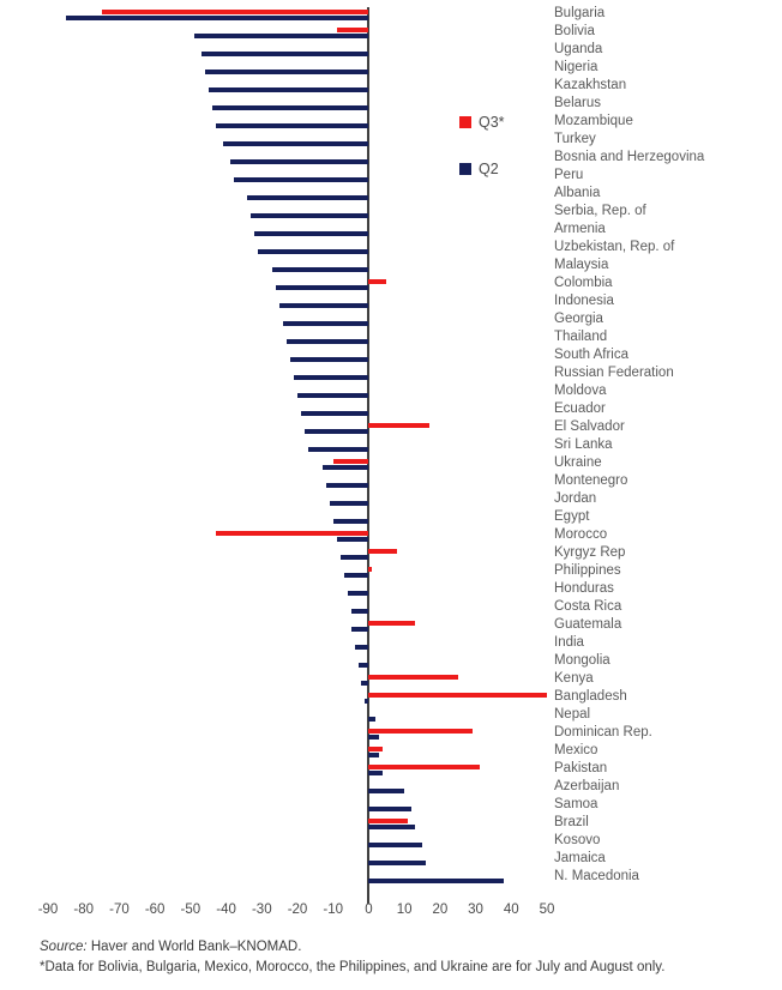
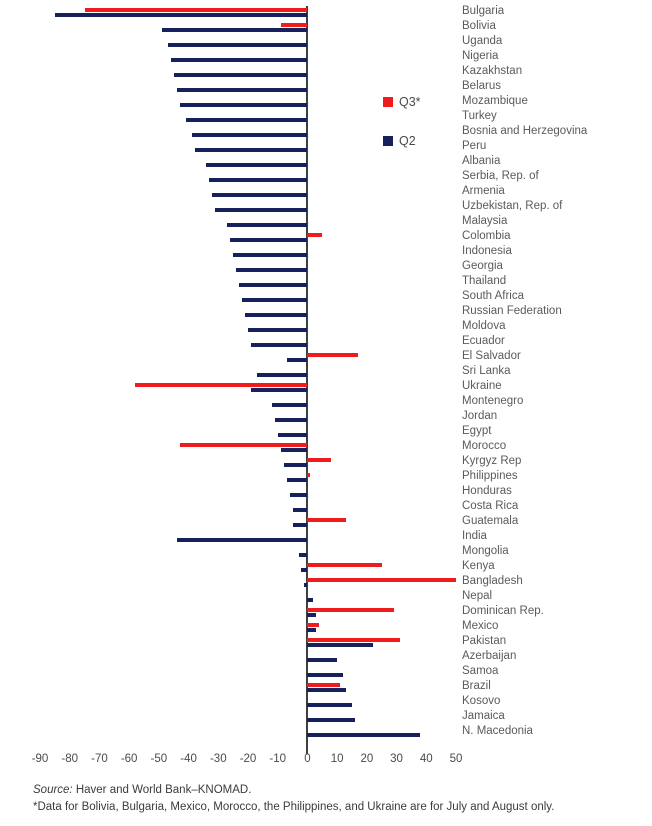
Q2/El Salvador: -18 -> -7
Q3*/Ukraine: -10 -> -58
Q2/Ukraine: -13 -> -19
Q2/India: -4 -> -44
Q2/Pakistan: 4 -> 22
